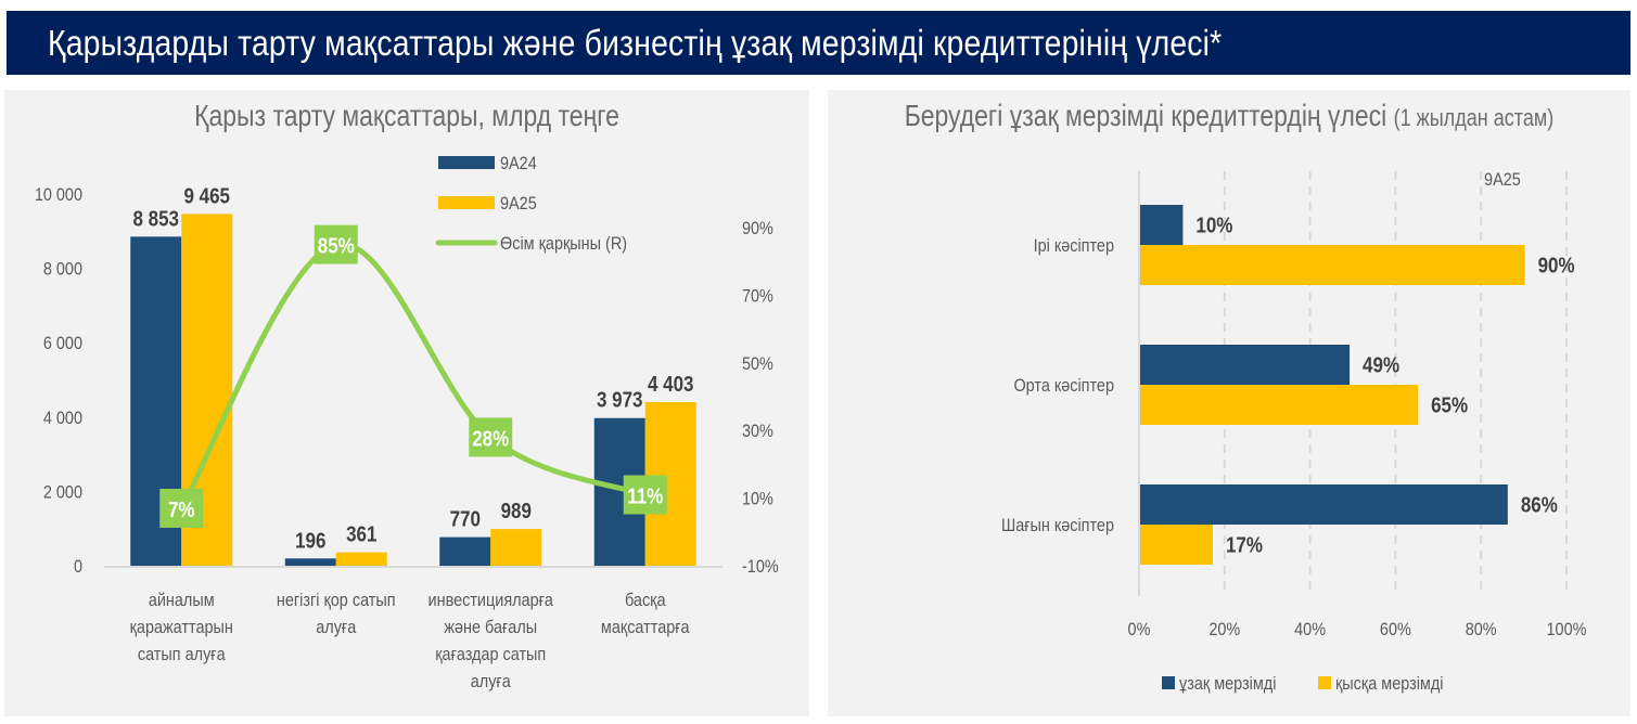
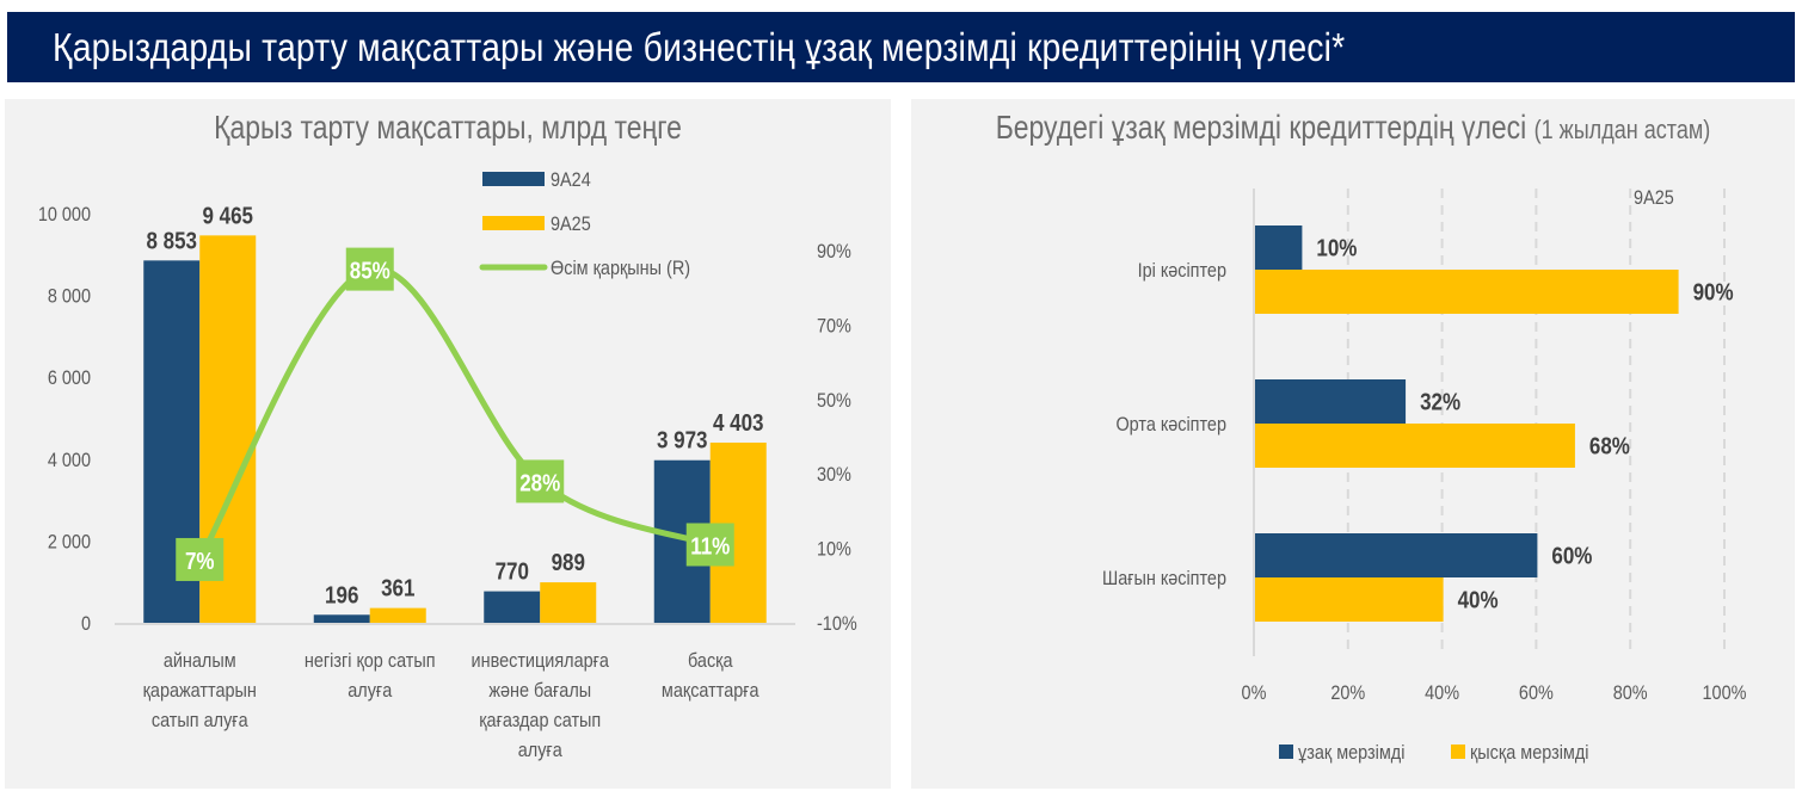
Берудегі ұзақ мерзімді кредиттердің үлесі/ұзақ мерзімді/Орта кәсіптер: 49% -> 32%
Берудегі ұзақ мерзімді кредиттердің үлесі/қысқа мерзімді/Орта кәсіптер: 65% -> 68%
Берудегі ұзақ мерзімді кредиттердің үлесі/ұзақ мерзімді/Шағын кәсіптер: 86% -> 60%
Берудегі ұзақ мерзімді кредиттердің үлесі/қысқа мерзімді/Шағын кәсіптер: 17% -> 40%
